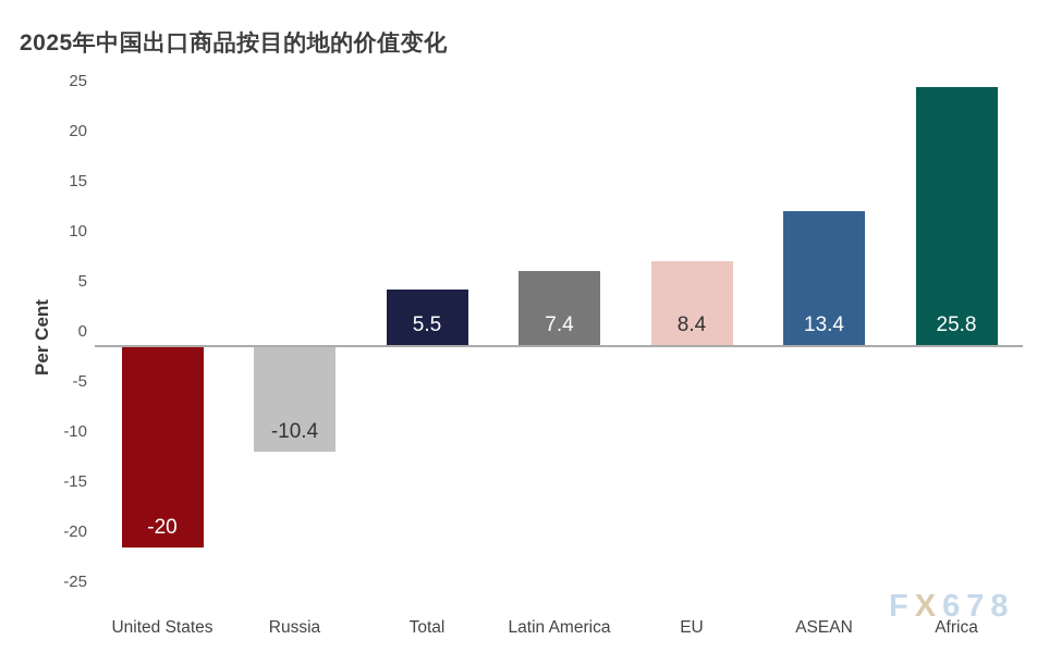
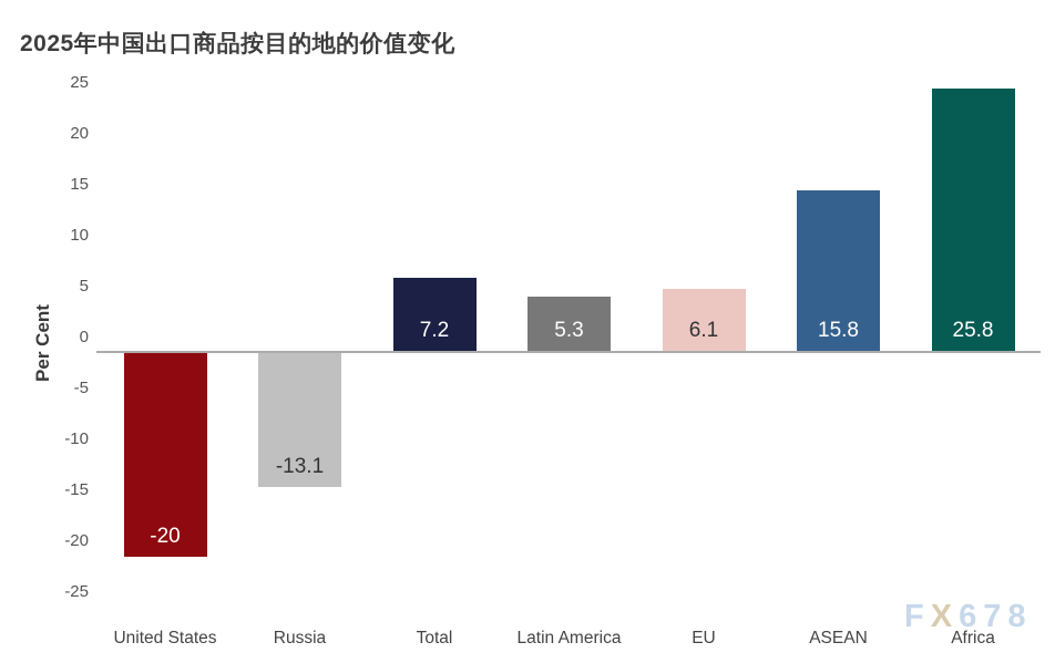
Russia: -10.4 -> -13.1
Total: 5.5 -> 7.2
Latin America: 7.4 -> 5.3
EU: 8.4 -> 6.1
ASEAN: 13.4 -> 15.8
